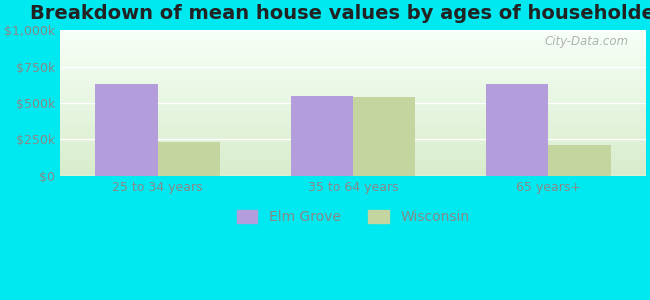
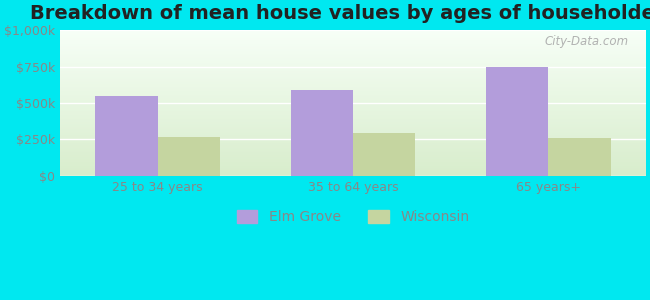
Elm Grove/25 to 34 years: $630k -> $550k
Wisconsin/25 to 34 years: $230k -> $260k
Elm Grove/35 to 64 years: $550k -> $590k
Wisconsin/35 to 64 years: $540k -> $300k
Elm Grove/65 years+: $630k -> $750k
Wisconsin/65 years+: $210k -> $260k
